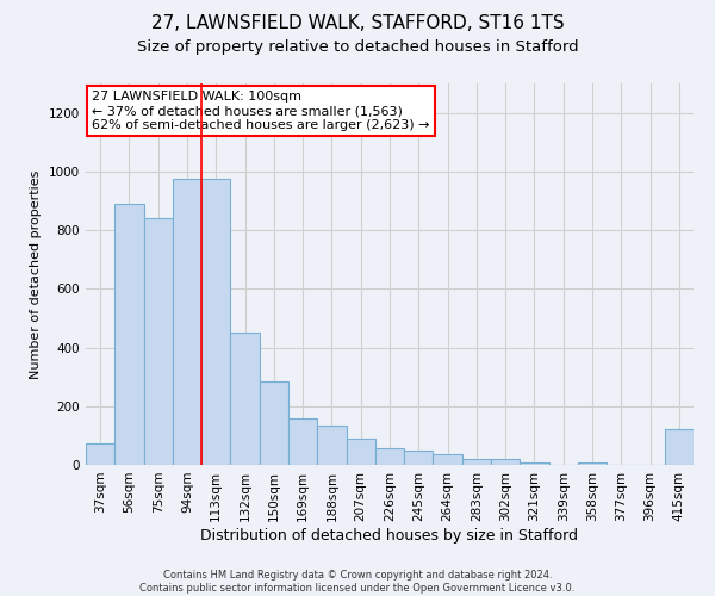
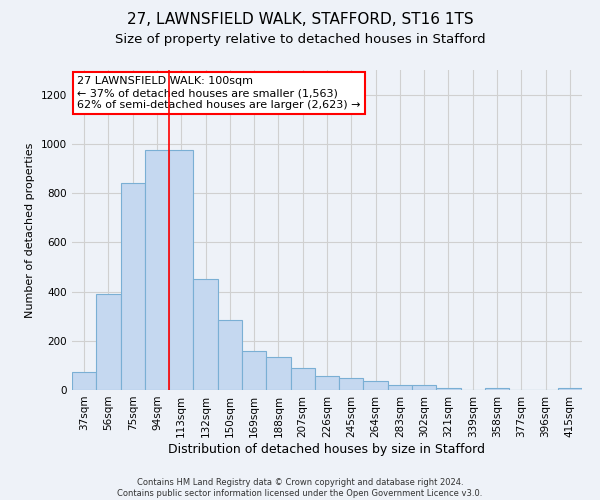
56sqm: 890 -> 390
415sqm: 120 -> 10
